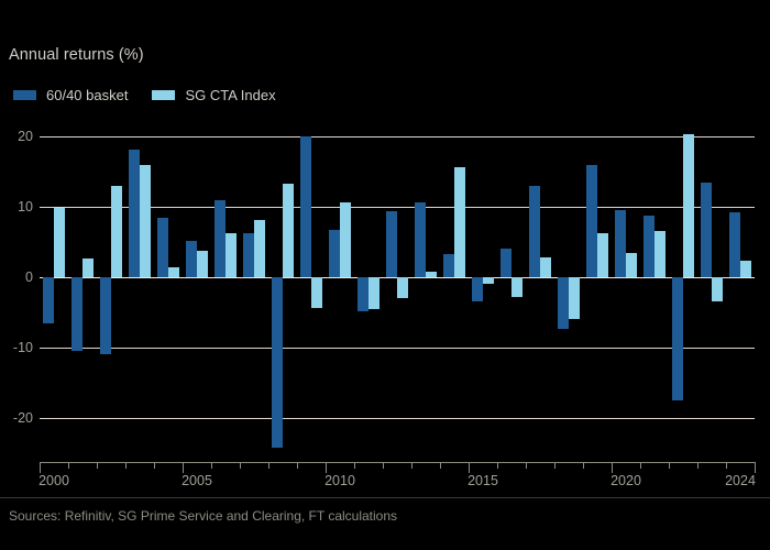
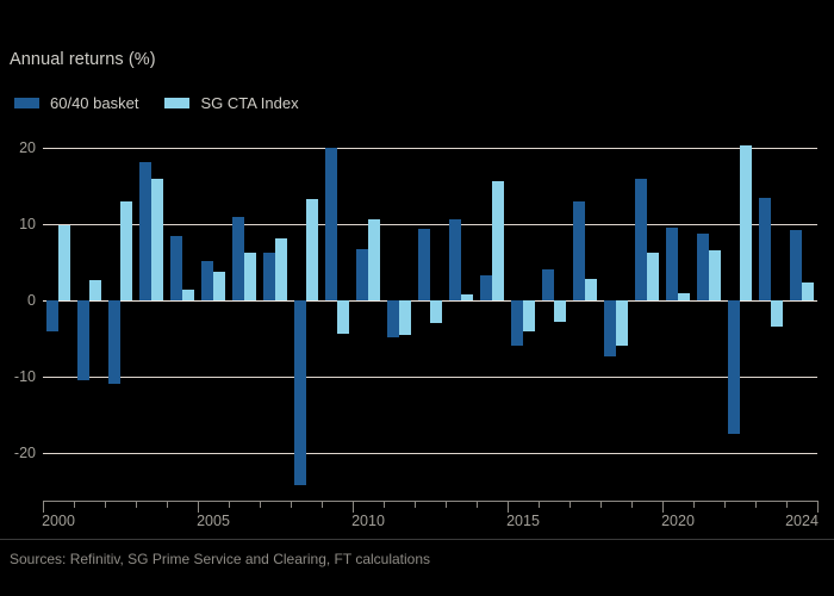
60/40 basket/2000: -6 -> -4
60/40 basket/2015: -4 -> -6
SG CTA Index/2015: -1 -> -4
SG CTA Index/2020: 3 -> 1
